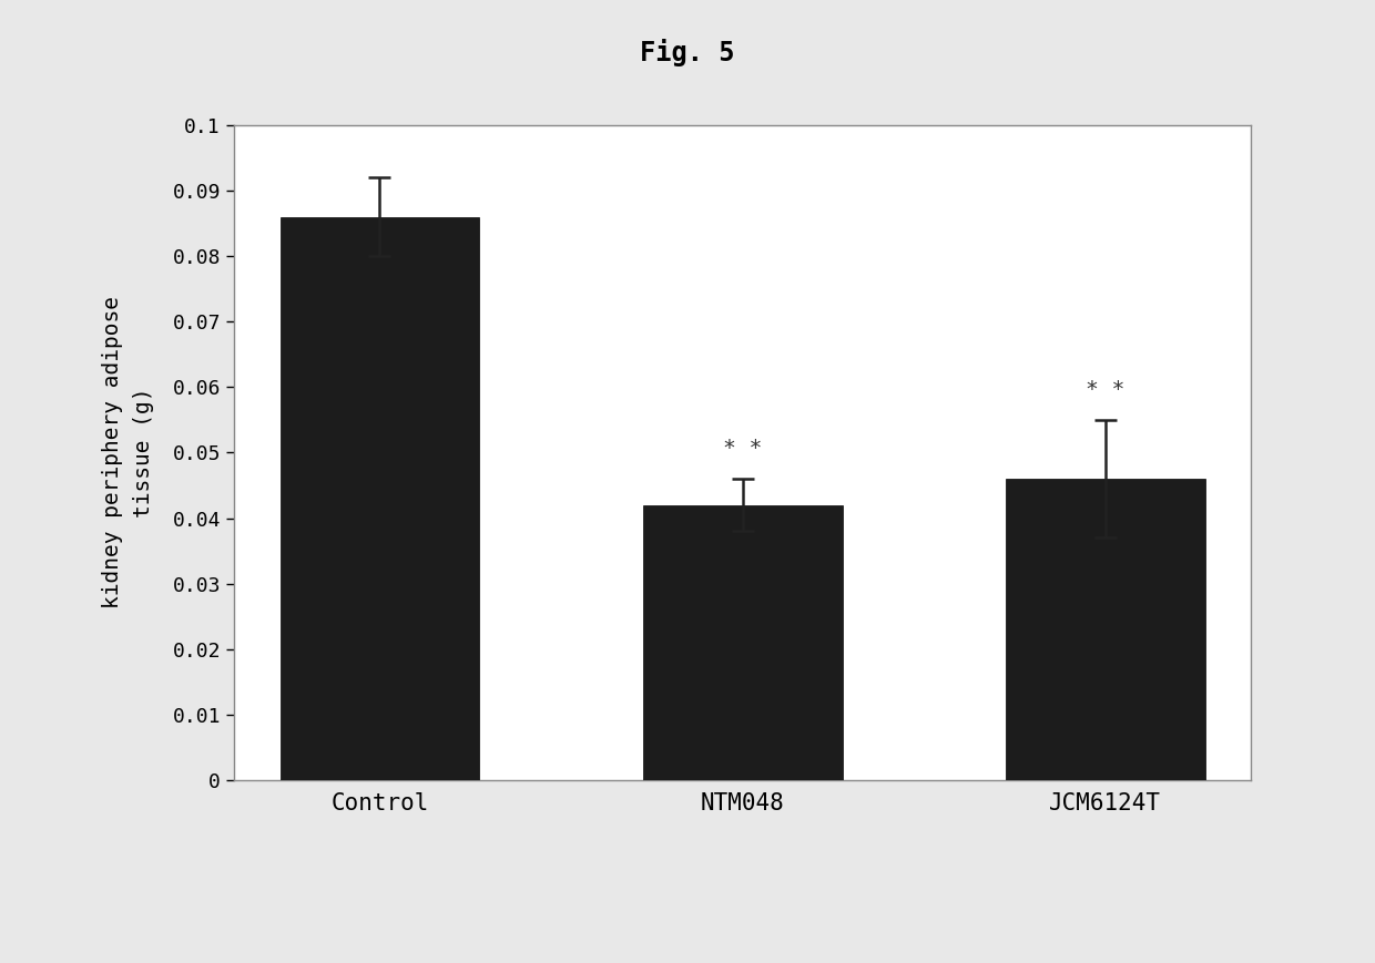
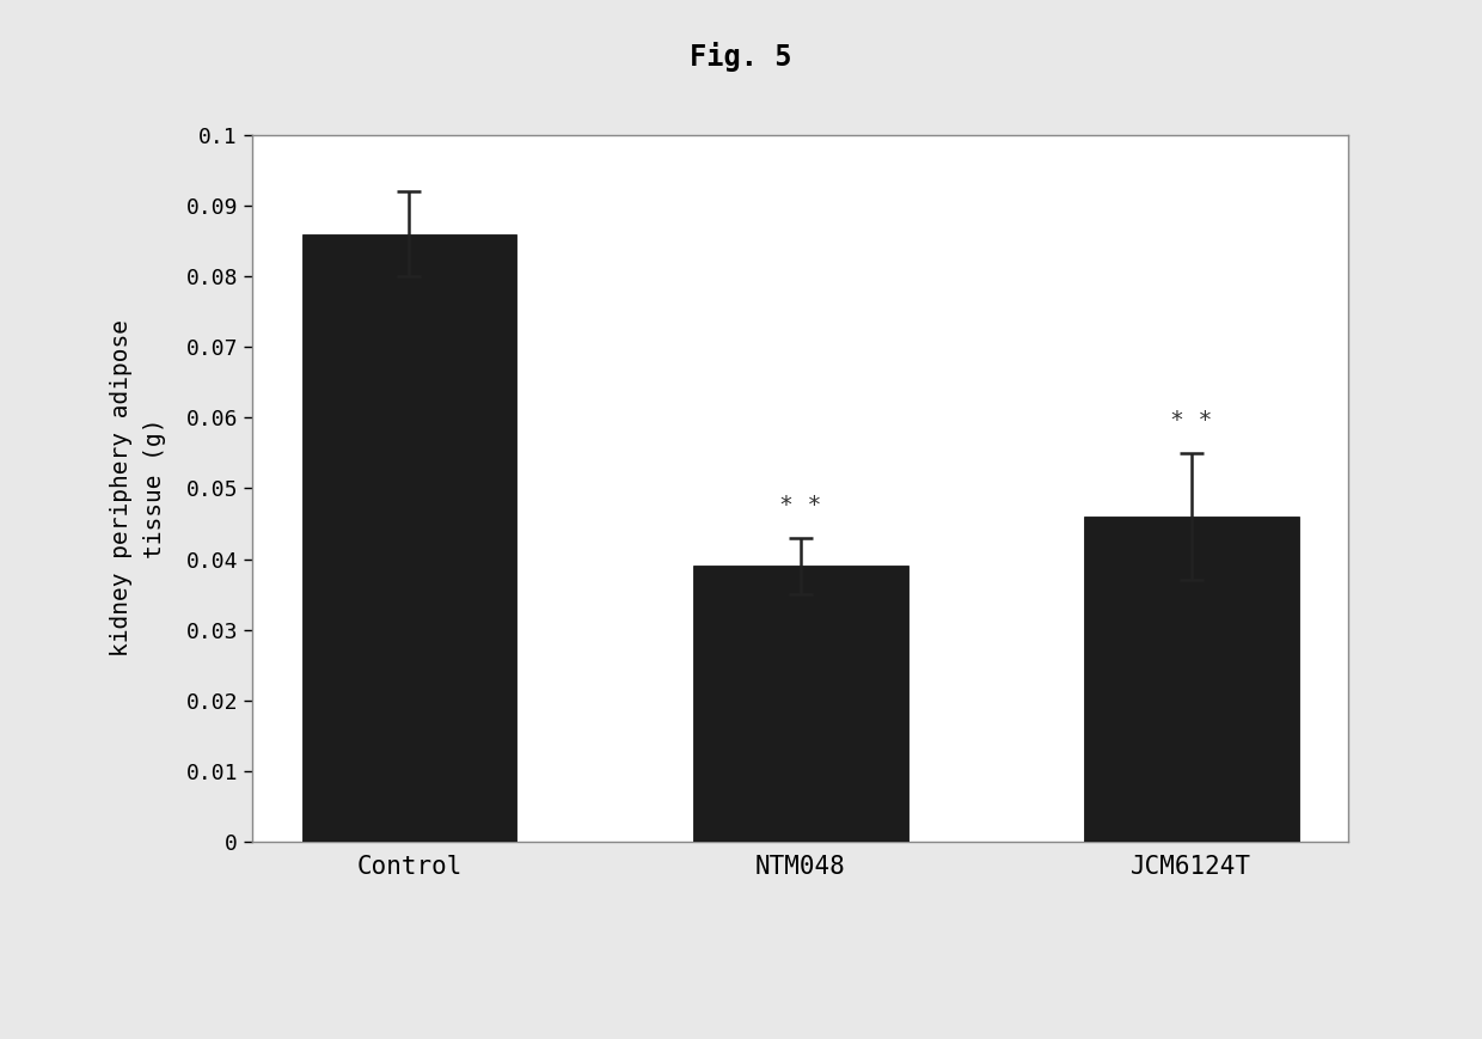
NTM048: 0.042 -> 0.039
